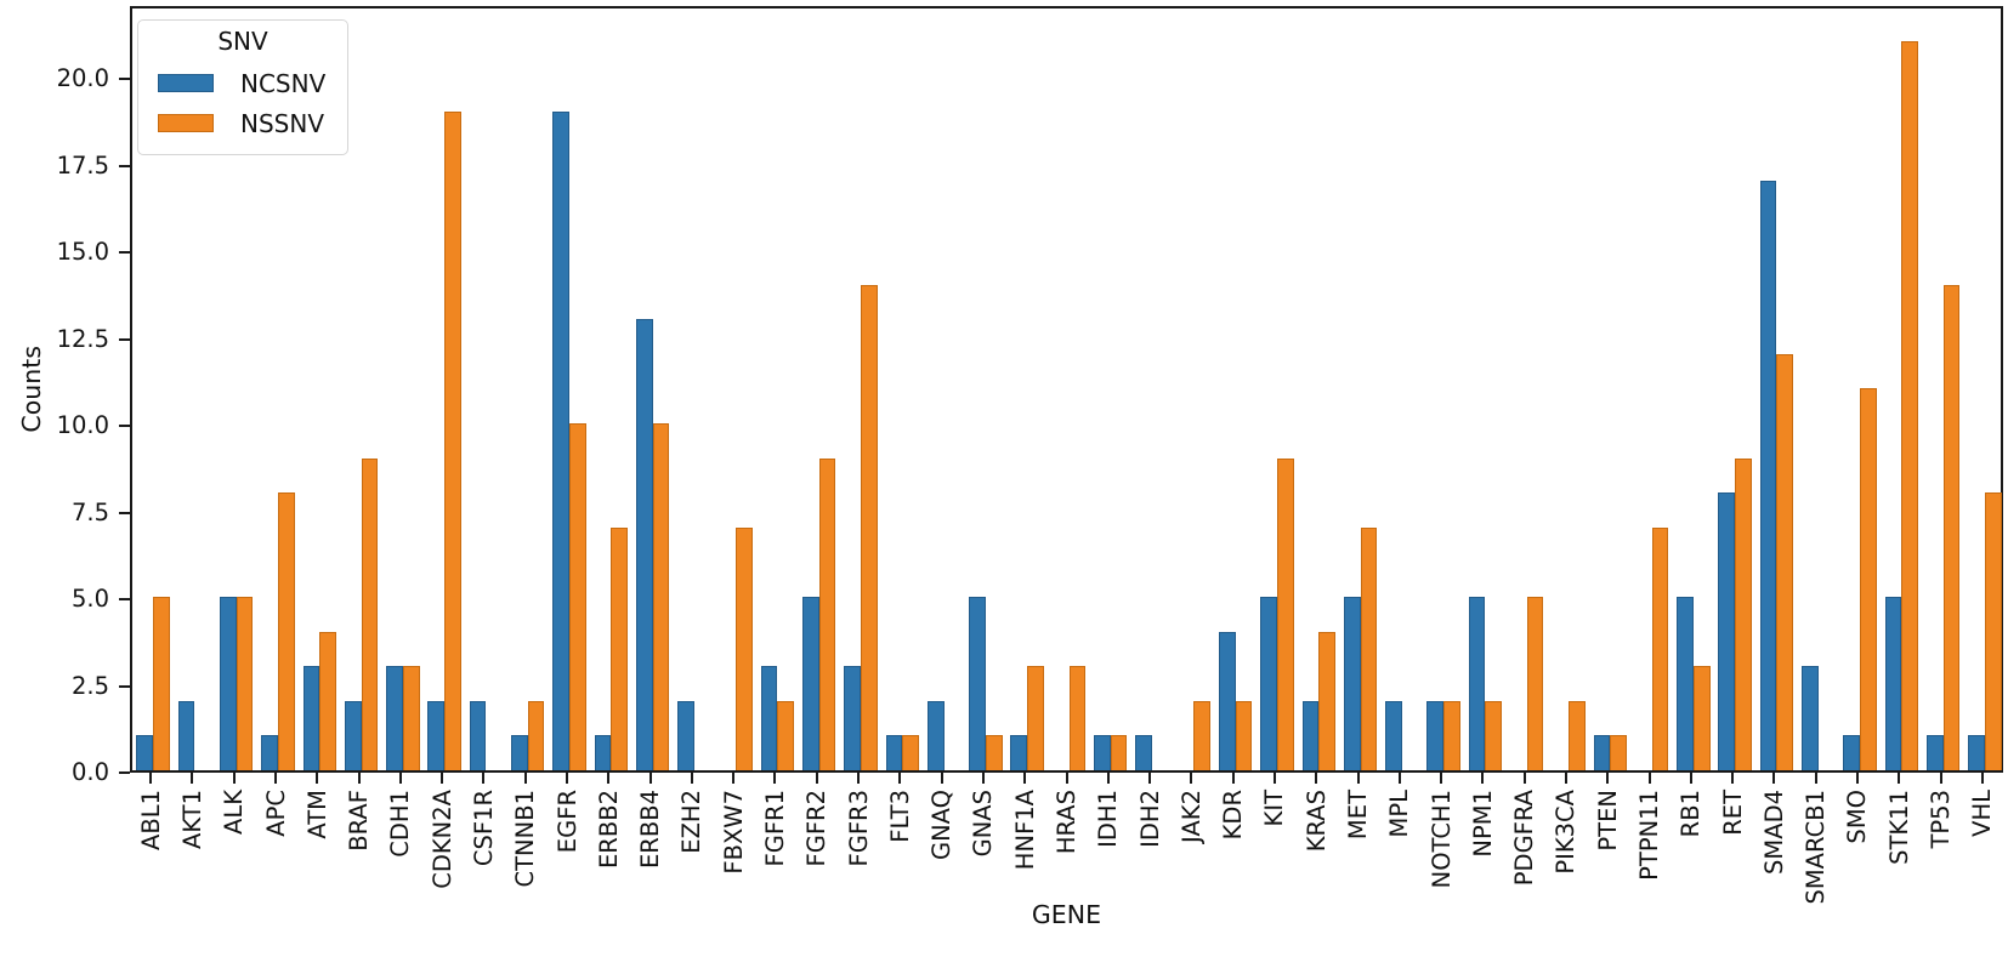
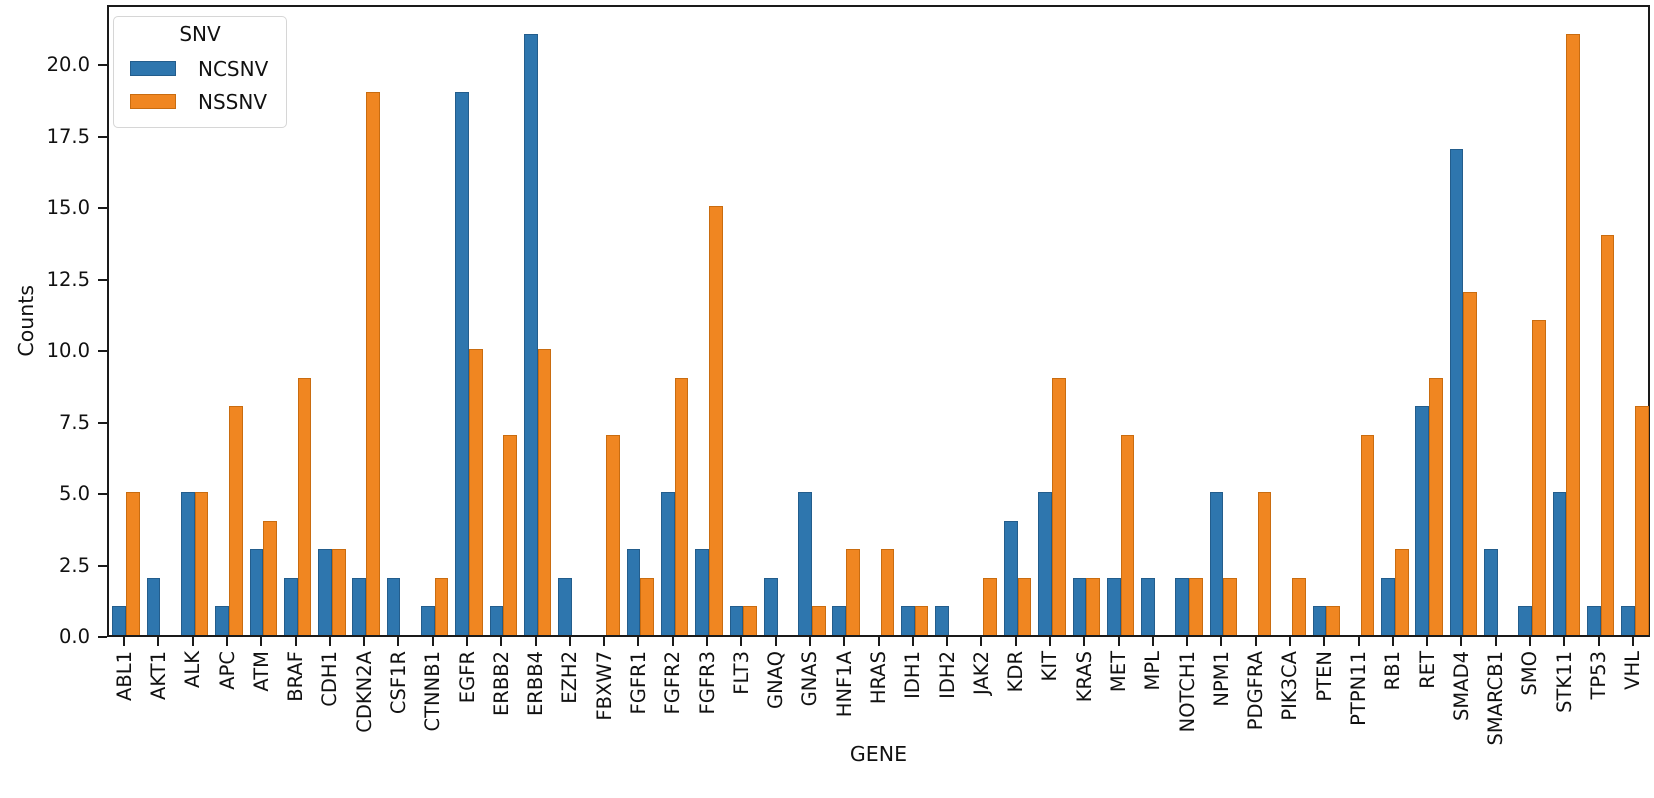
NCSNV/ERBB4: 13 -> 21
NSSNV/FGFR3: 14 -> 15
NSSNV/KRAS: 4 -> 2
NCSNV/MET: 5 -> 2
NCSNV/RB1: 5 -> 2
